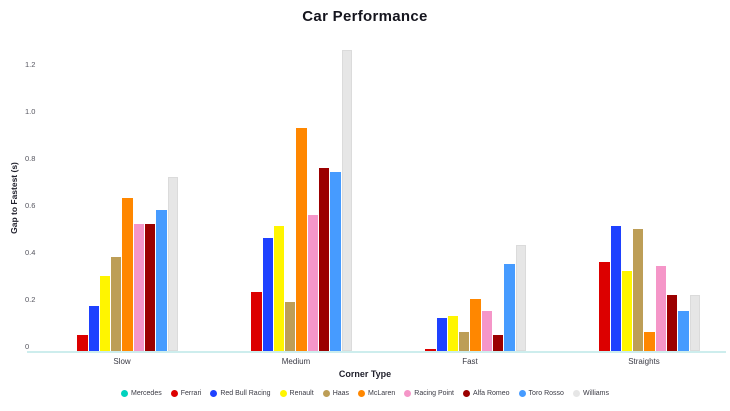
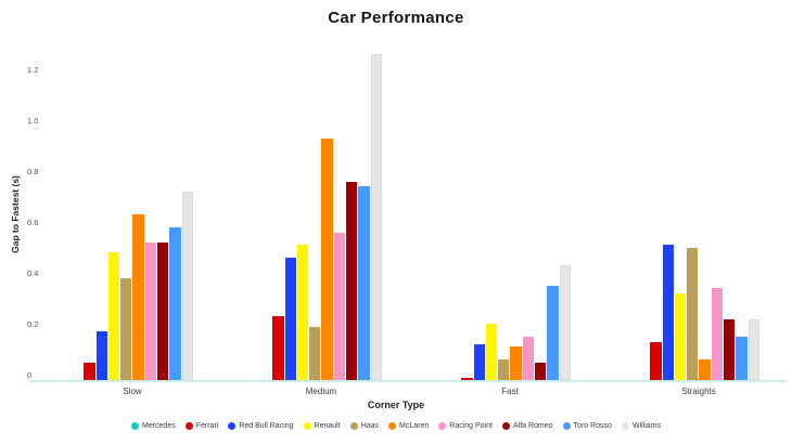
Renault/Slow: 0.32 -> 0.50
Renault/Fast: 0.15 -> 0.22
McLaren/Fast: 0.22 -> 0.13
Ferrari/Straights: 0.38 -> 0.15
